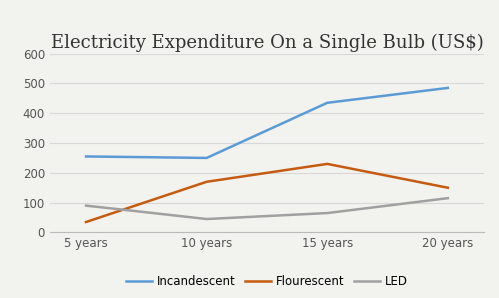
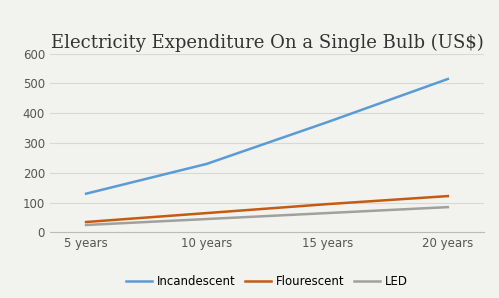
Incandescent/5 years: 255 -> 130
LED/5 years: 90 -> 25
Incandescent/10 years: 250 -> 230
Flourescent/10 years: 170 -> 65
Incandescent/15 years: 435 -> 370
Flourescent/15 years: 230 -> 95
Incandescent/20 years: 485 -> 515
Flourescent/20 years: 150 -> 122
LED/20 years: 115 -> 85
